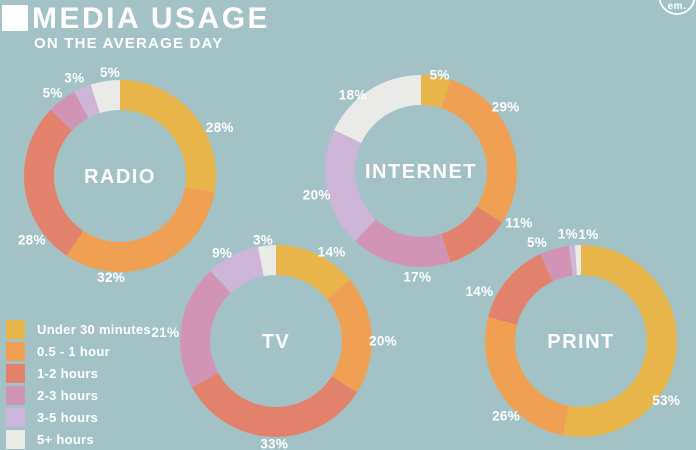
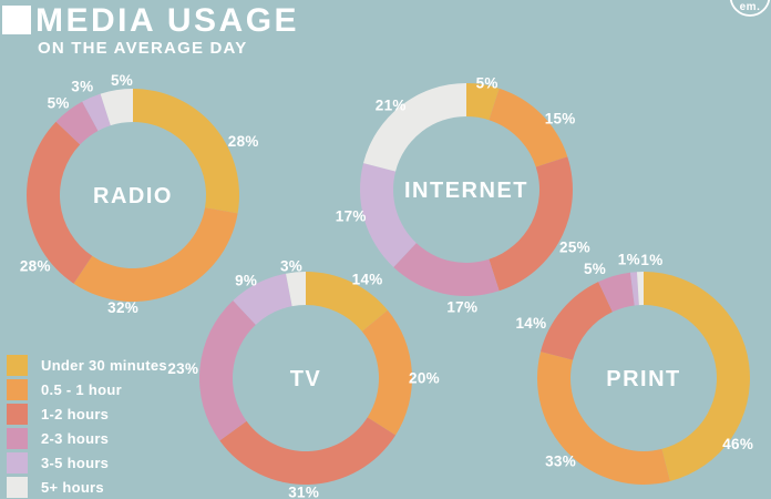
PRINT/Under 30 minutes: 53% -> 46%
INTERNET/0.5 - 1 hour: 29% -> 15%
PRINT/0.5 - 1 hour: 26% -> 33%
INTERNET/1-2 hours: 11% -> 25%
TV/1-2 hours: 33% -> 31%
TV/2-3 hours: 21% -> 23%
INTERNET/3-5 hours: 20% -> 17%
INTERNET/5+ hours: 18% -> 21%
